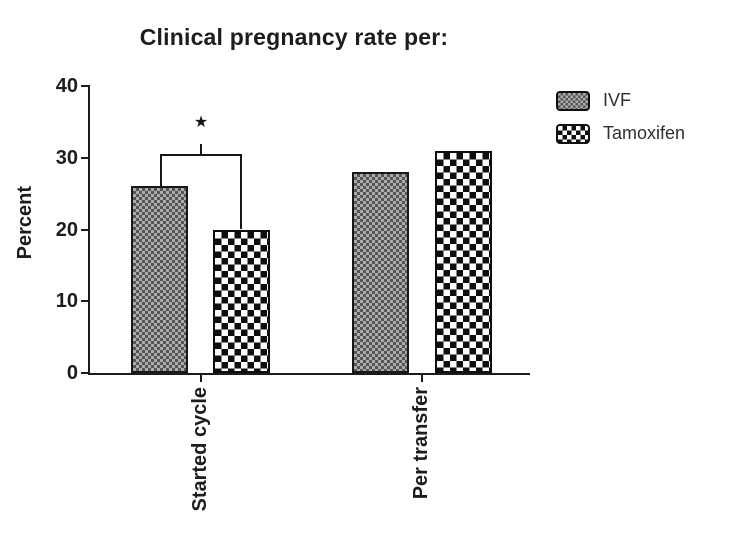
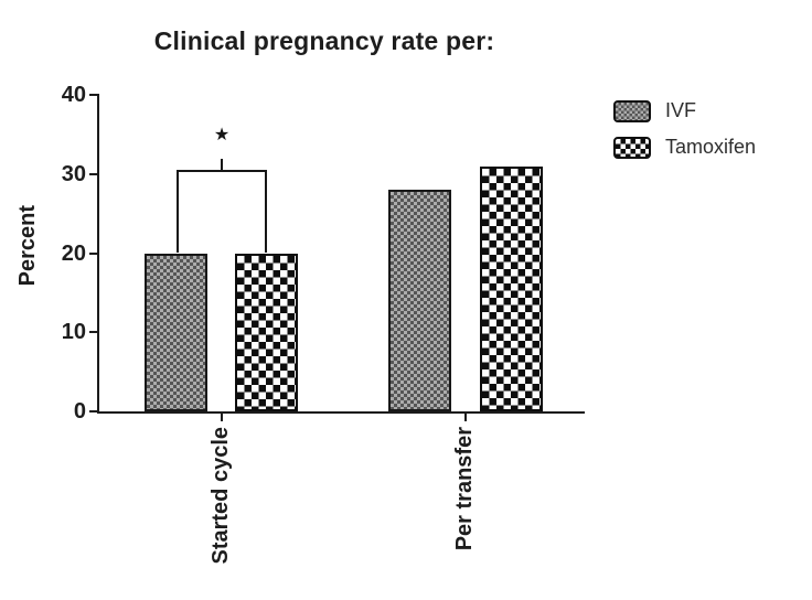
IVF/Started cycle: 26 -> 20
